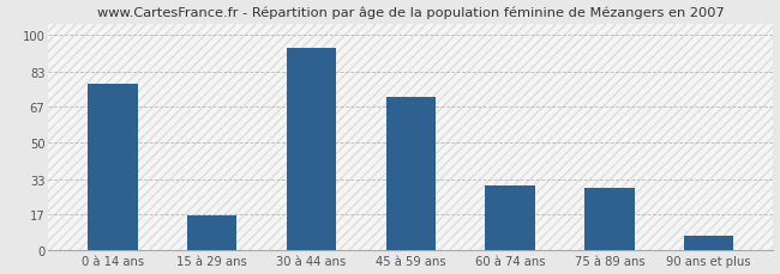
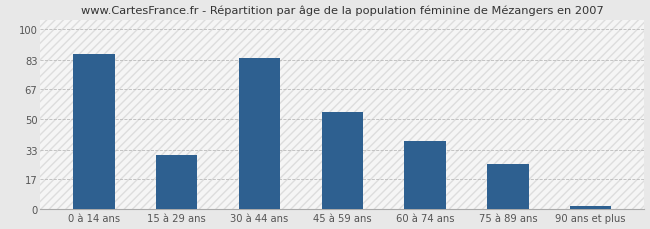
0 à 14 ans: 77 -> 86
15 à 29 ans: 16 -> 30
30 à 44 ans: 94 -> 84
45 à 59 ans: 71 -> 54
60 à 74 ans: 30 -> 38
75 à 89 ans: 29 -> 25
90 ans et plus: 7 -> 2
